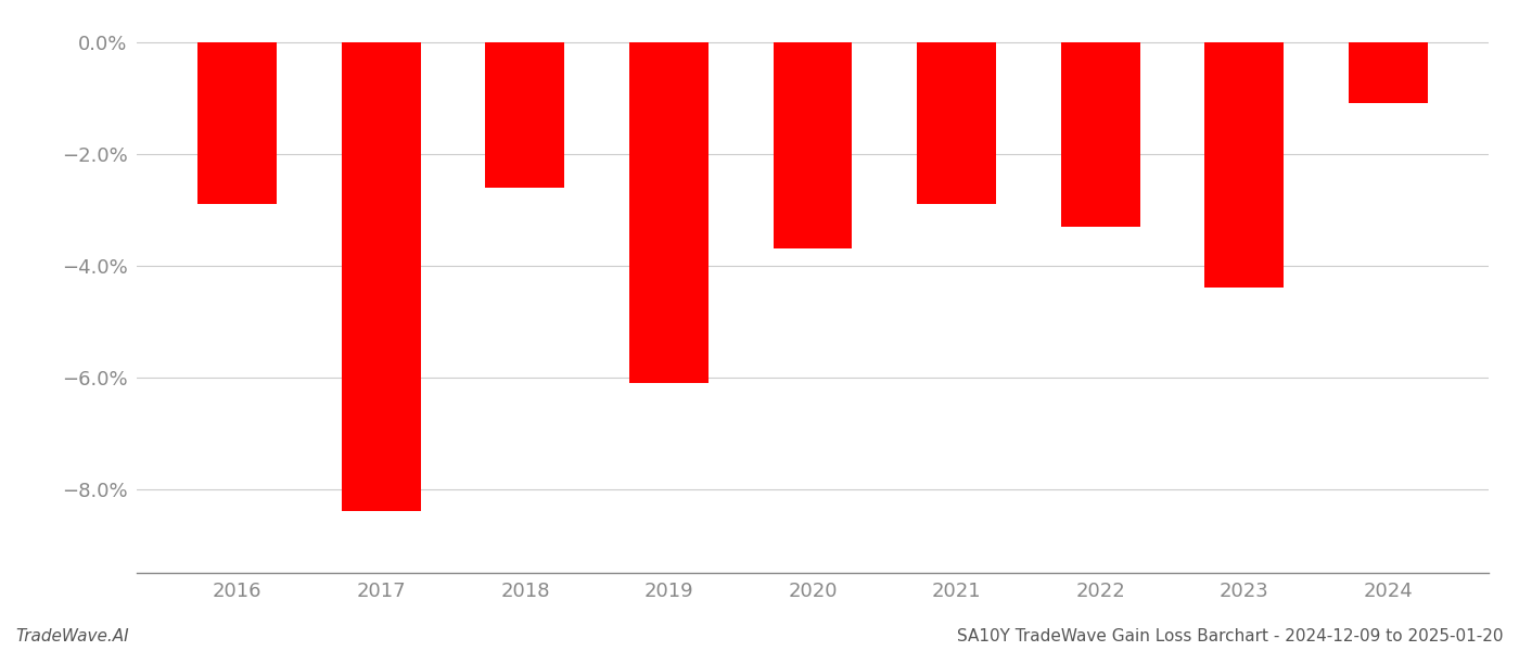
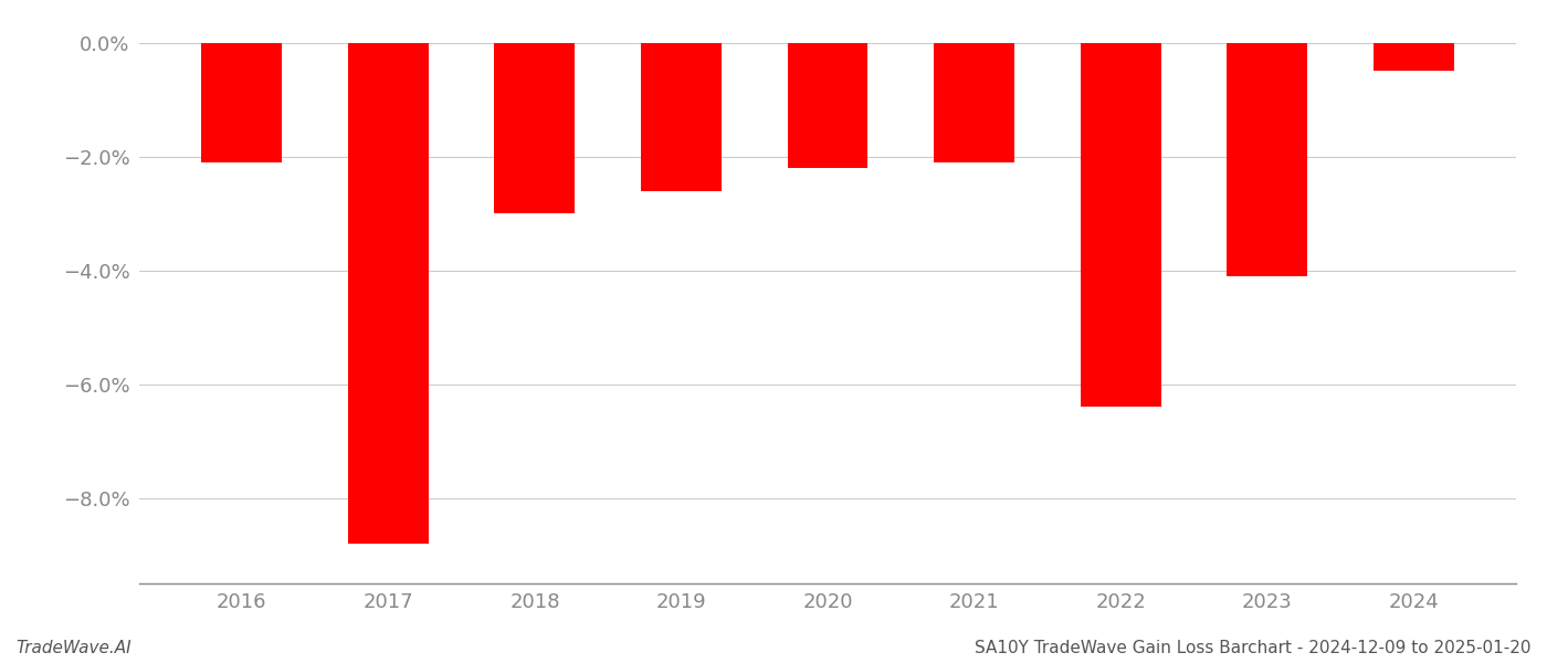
2016: -2.9% -> -2.1%
2017: -8.4% -> -8.8%
2018: -2.6% -> -3.0%
2019: -6.1% -> -2.6%
2020: -3.7% -> -2.2%
2021: -2.9% -> -2.1%
2022: -3.3% -> -6.4%
2023: -4.4% -> -4.1%
2024: -1.1% -> -0.5%
